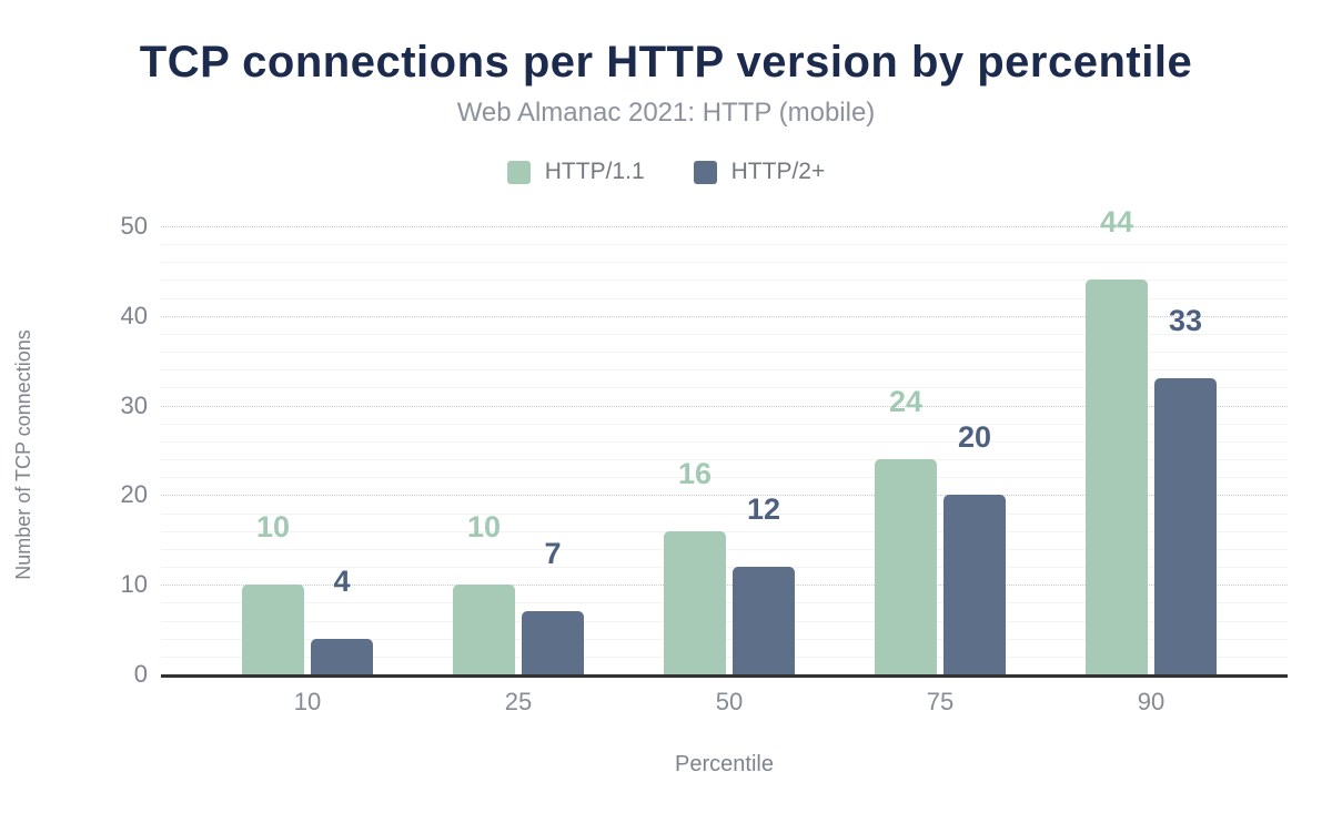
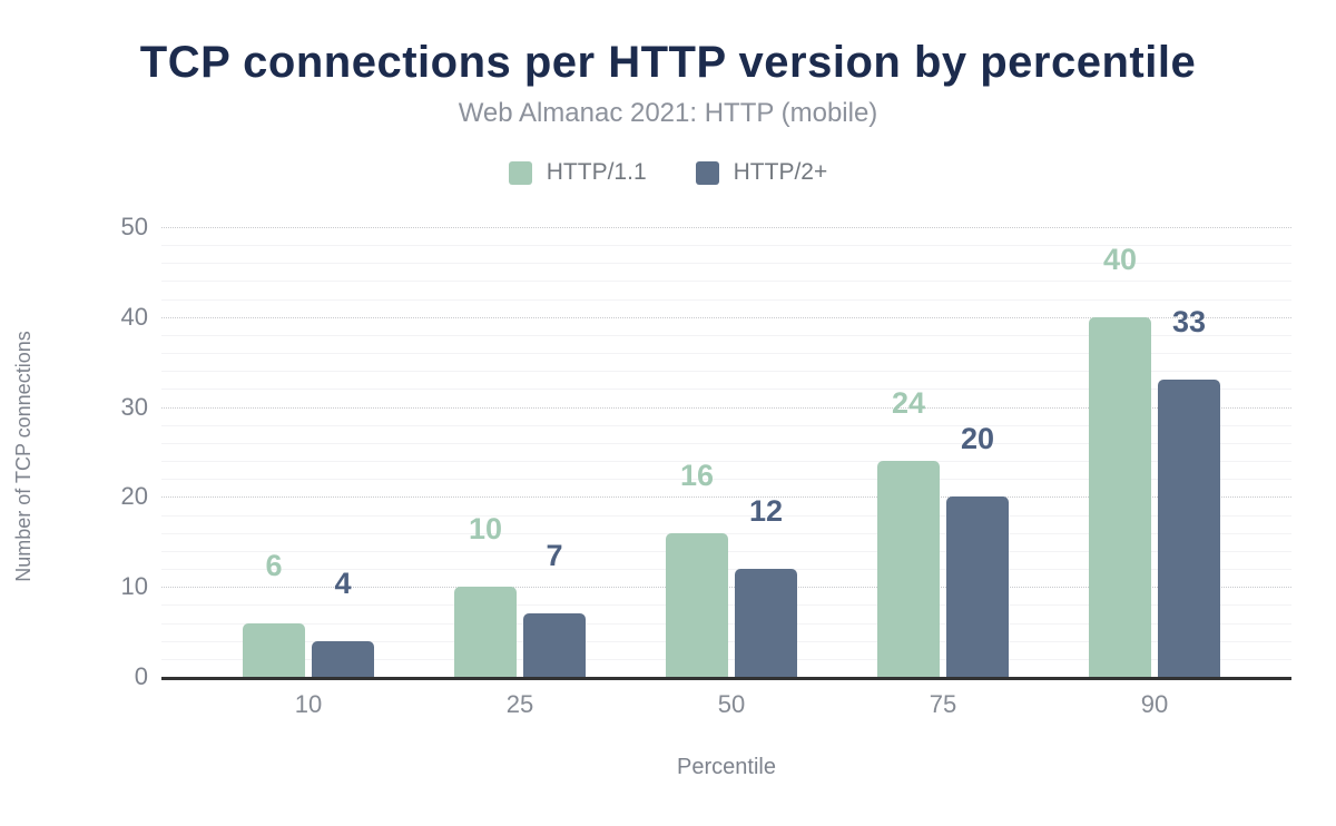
HTTP/1.1/10: 10 -> 6
HTTP/1.1/90: 44 -> 40
